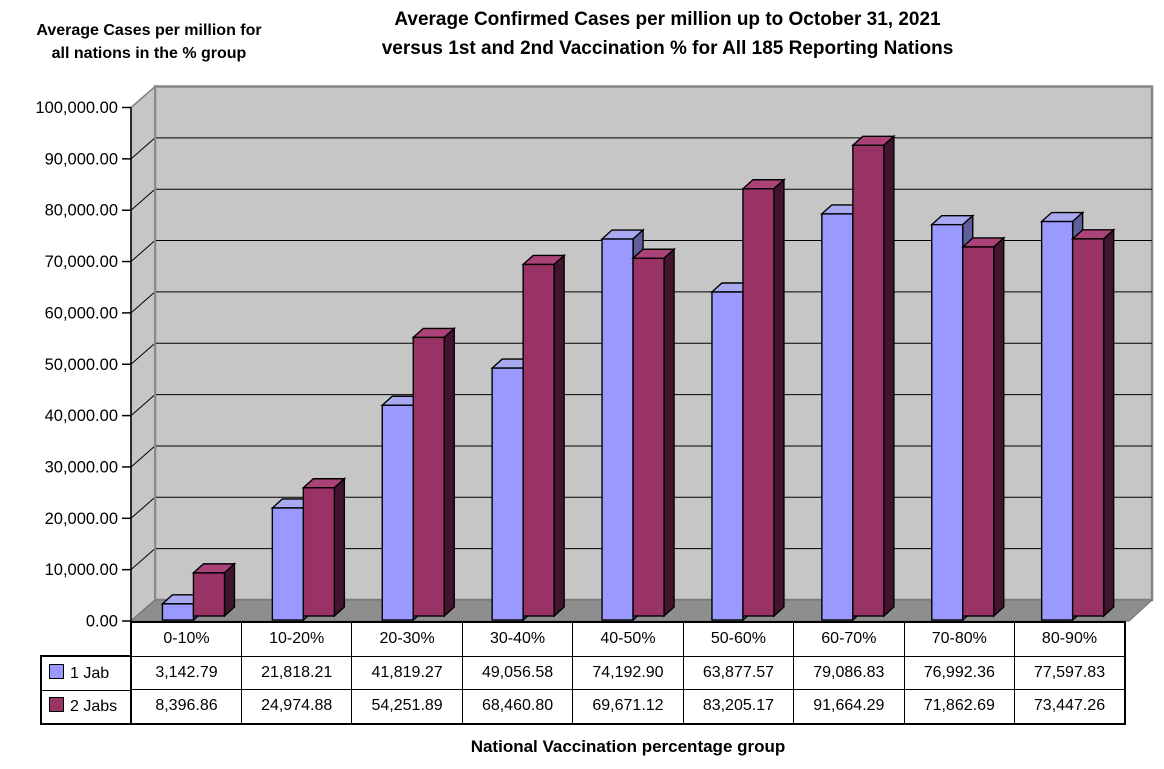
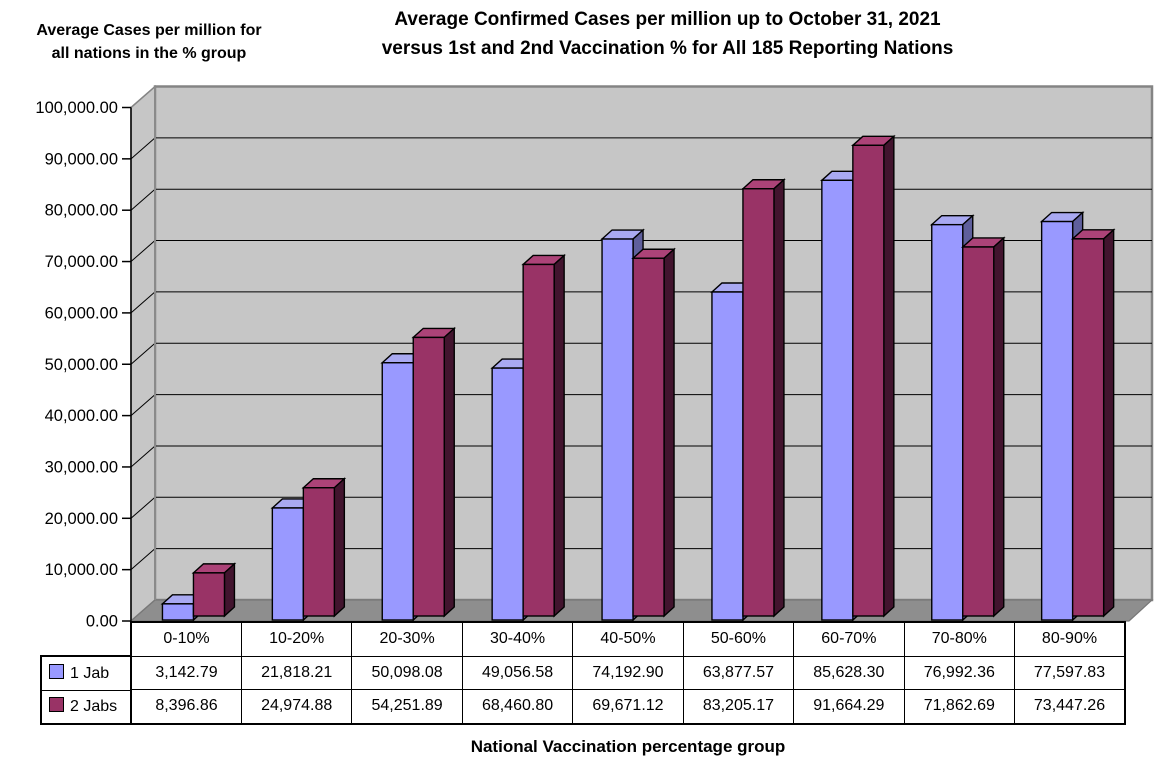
1 Jab/20-30%: 41,819.27 -> 50,098.08
1 Jab/60-70%: 79,086.83 -> 85,628.30
